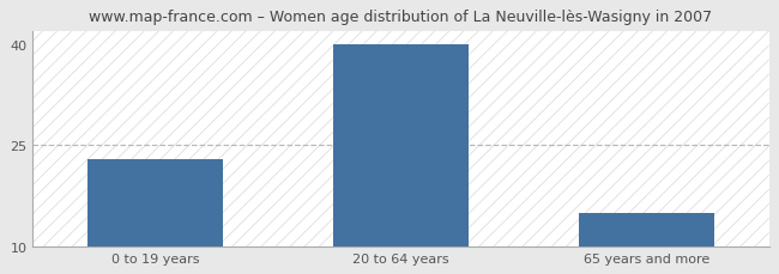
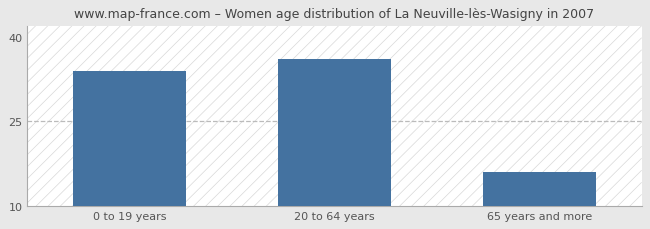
0 to 19 years: 23 -> 34
20 to 64 years: 40 -> 36
65 years and more: 15 -> 16
